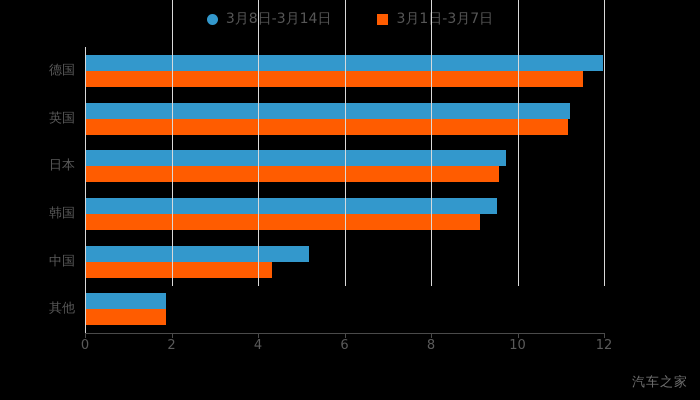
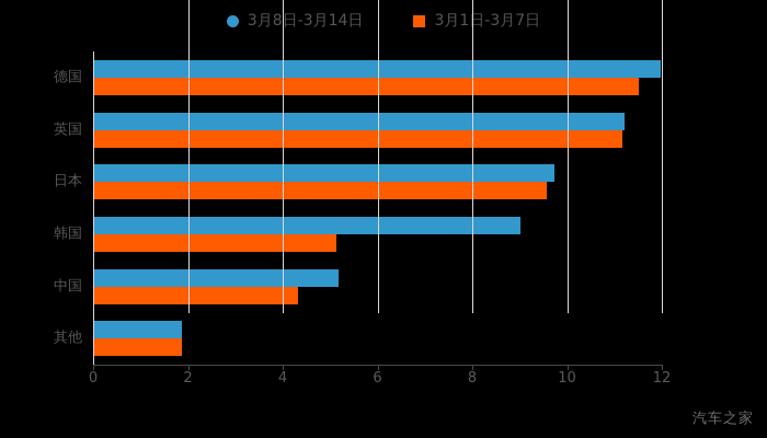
3月8日-3月14日/韩国: 9.5 -> 9.0
3月1日-3月7日/韩国: 9.1 -> 5.1
